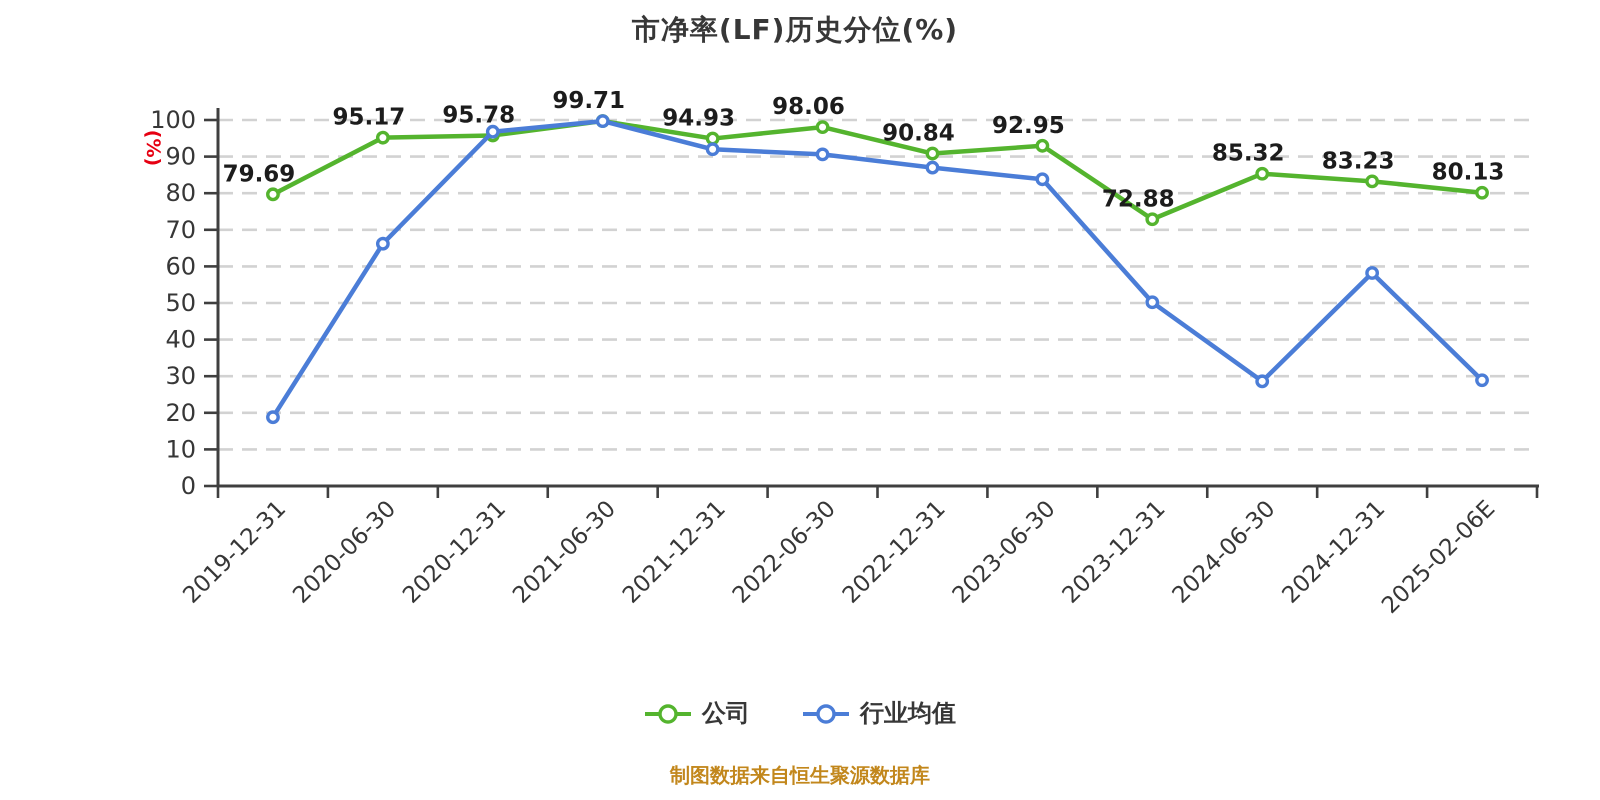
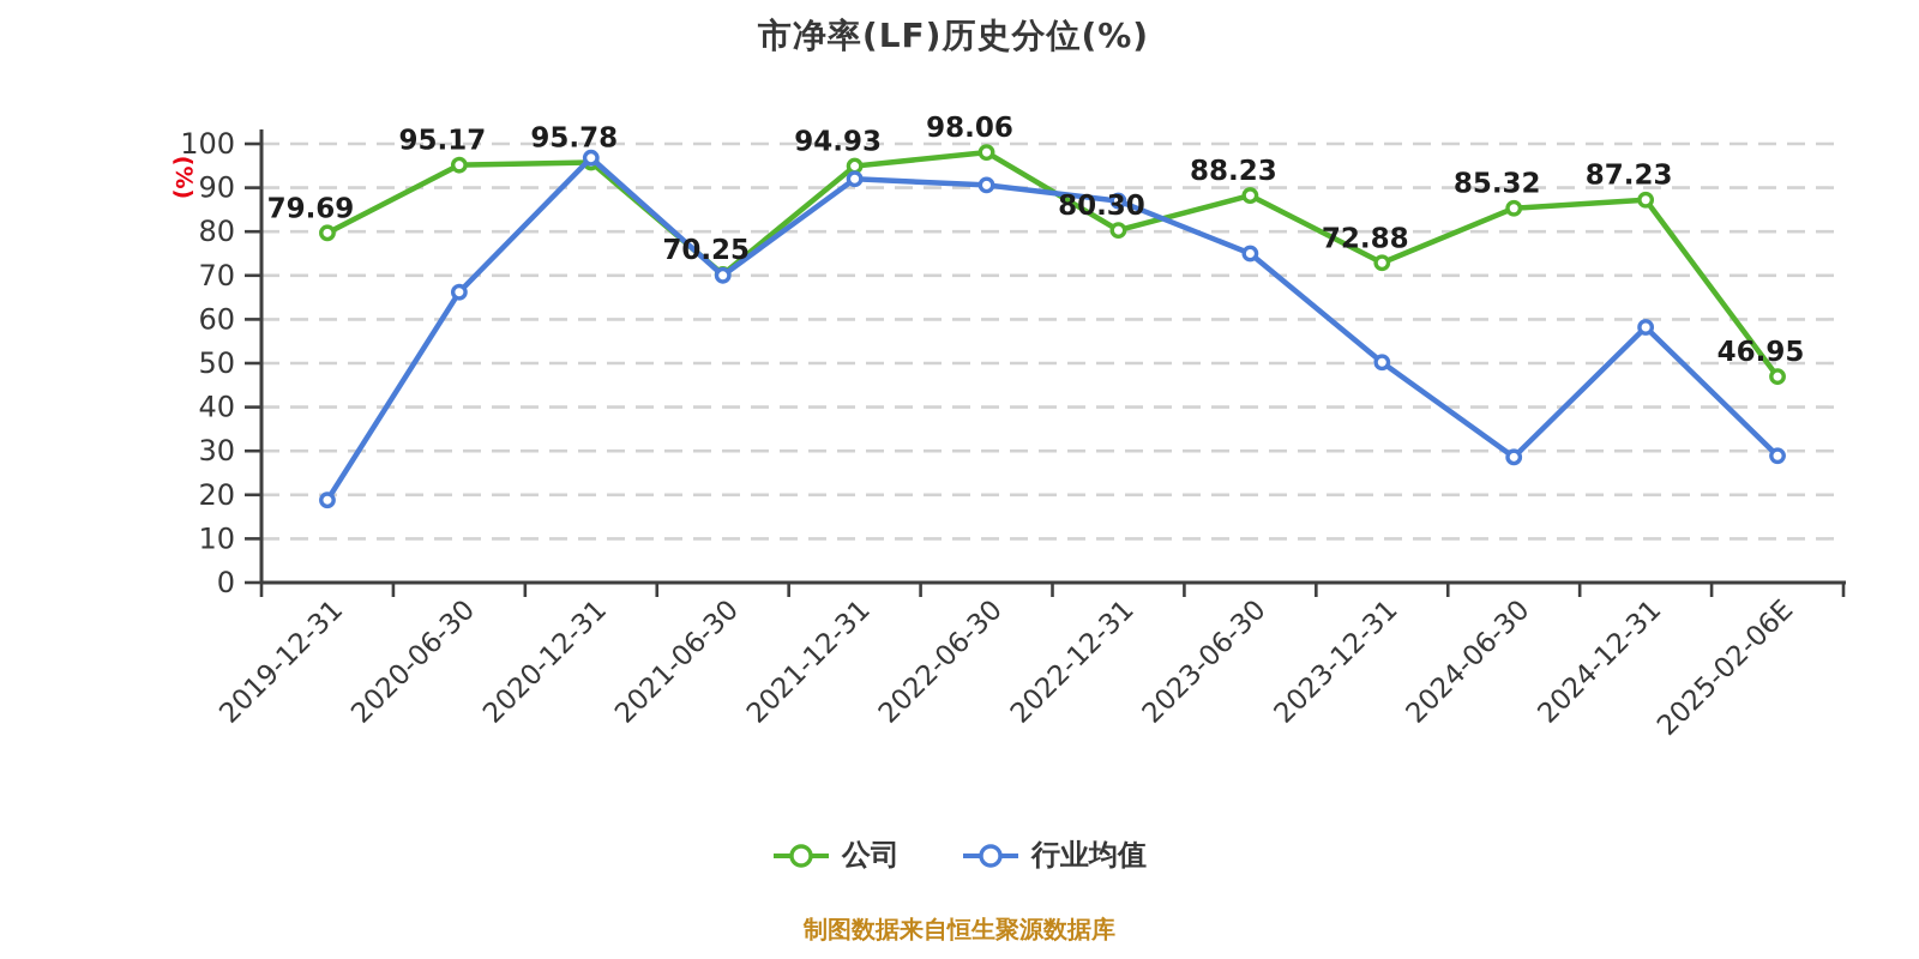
公司/2021-06-30: 99.71 -> 70.25
行业均值/2021-06-30: 100 -> 70
公司/2022-12-31: 90.84 -> 80.30
公司/2023-06-30: 92.95 -> 88.23
行业均值/2023-06-30: 84 -> 75
公司/2024-12-31: 83.23 -> 87.23
公司/2025-02-06E: 80.13 -> 46.95
